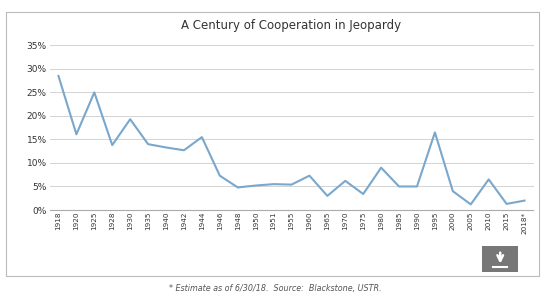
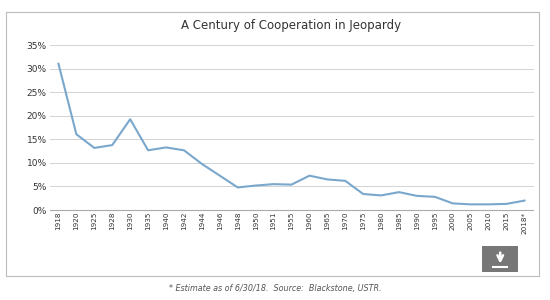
1918: 28.5% -> 31.1%
1925: 25.0% -> 13.2%
1935: 14.0% -> 12.7%
1944: 15.5% -> 9.8%
1965: 3.0% -> 6.5%
1980: 9.0% -> 3.1%
1985: 5.0% -> 3.8%
1990: 5.0% -> 3.0%
1995: 16.5% -> 2.8%
2000: 4.0% -> 1.4%
2010: 6.5% -> 1.2%
